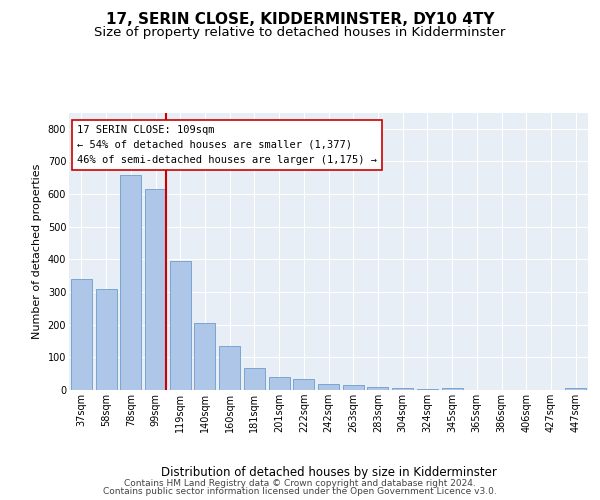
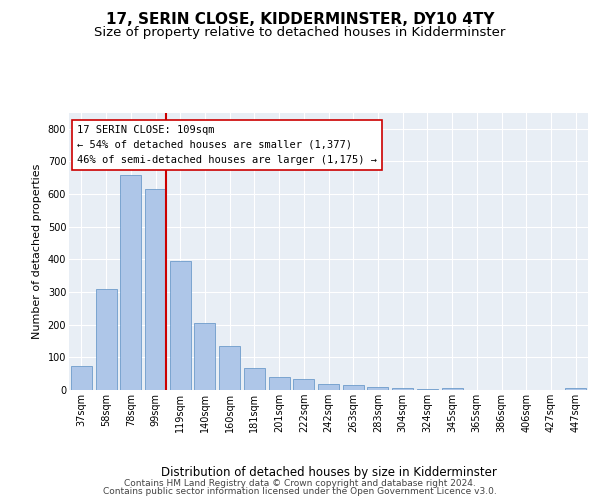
37sqm: 340 -> 75
